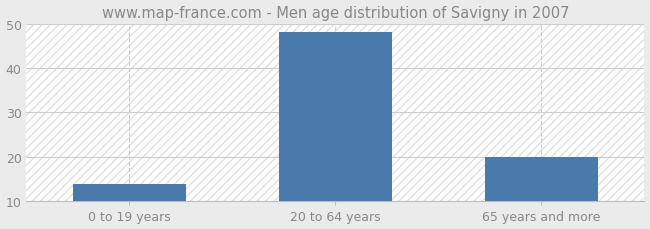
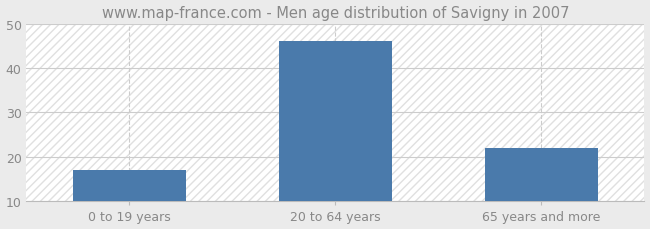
0 to 19 years: 14 -> 17
20 to 64 years: 48 -> 46
65 years and more: 20 -> 22
